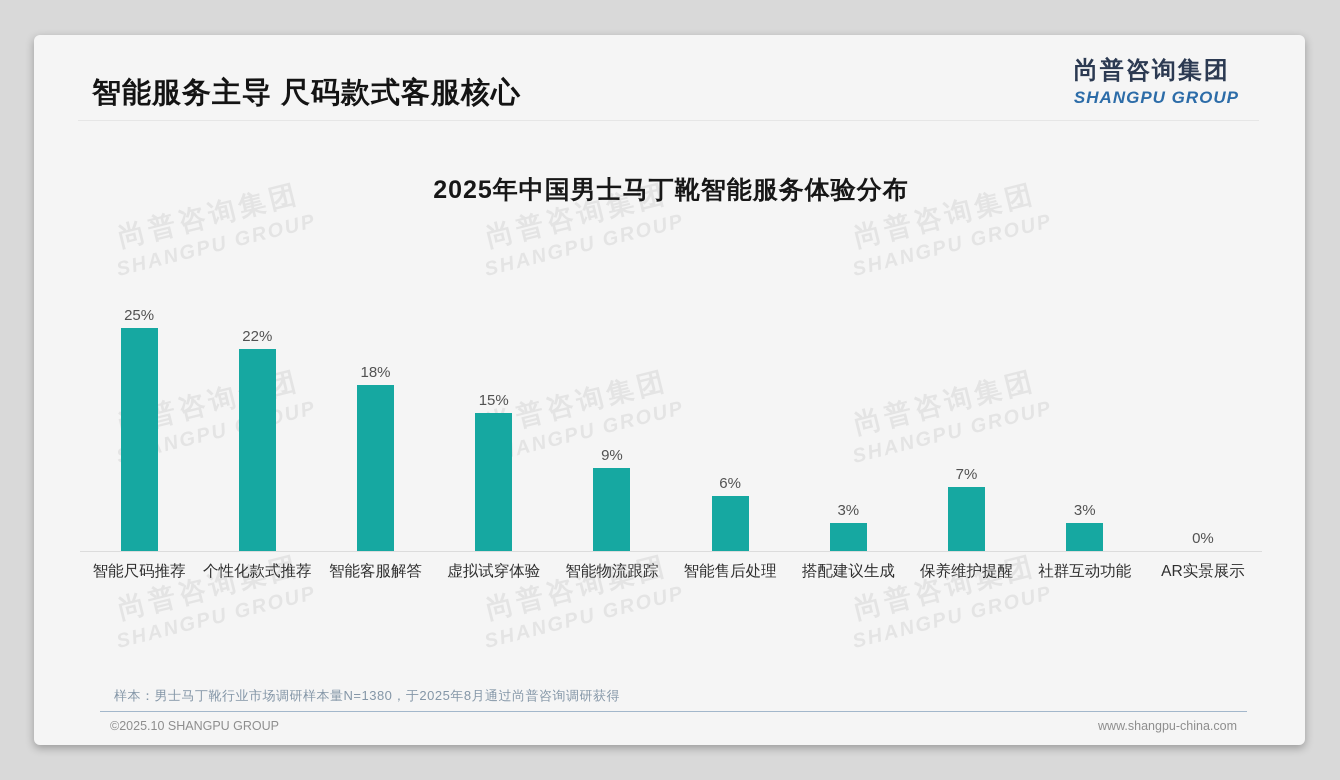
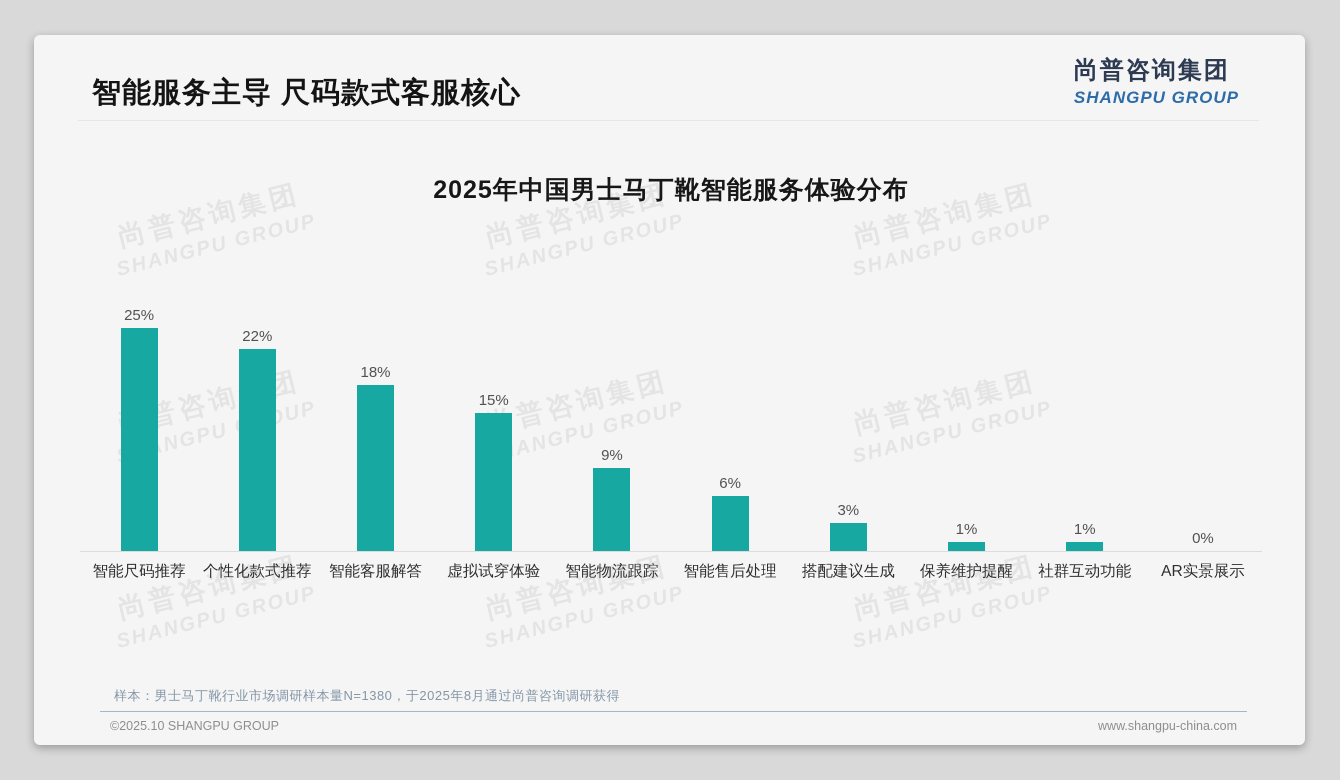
保养维护提醒: 7% -> 1%
社群互动功能: 3% -> 1%
